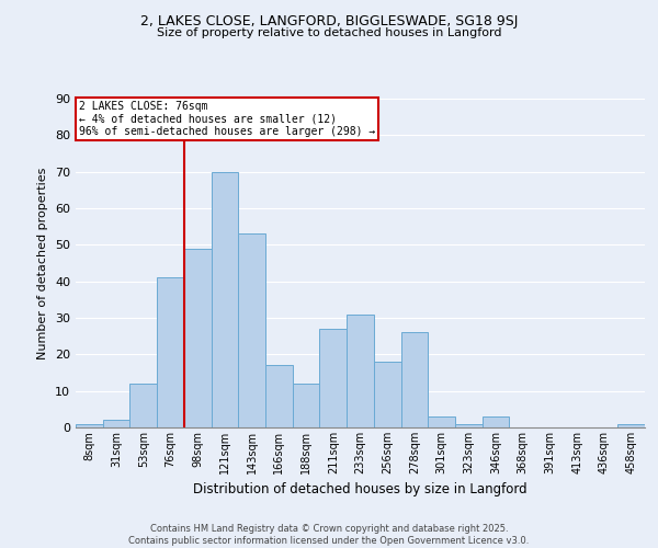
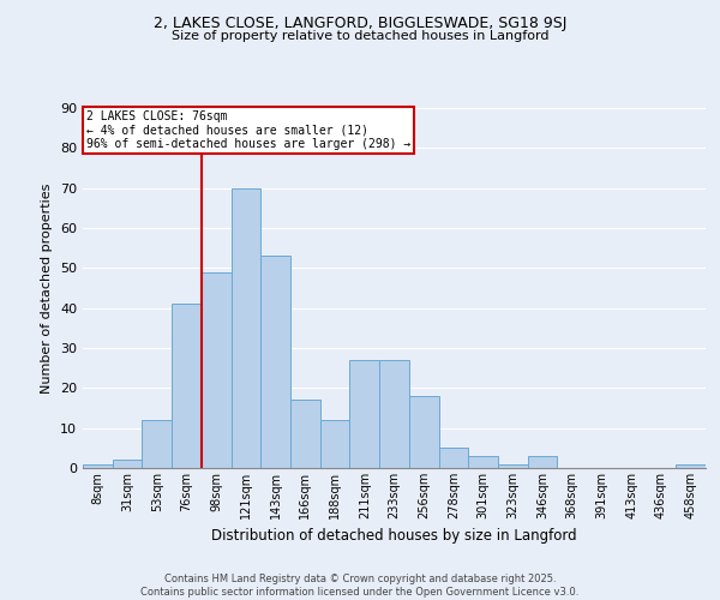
233sqm: 31 -> 27
278sqm: 26 -> 5
